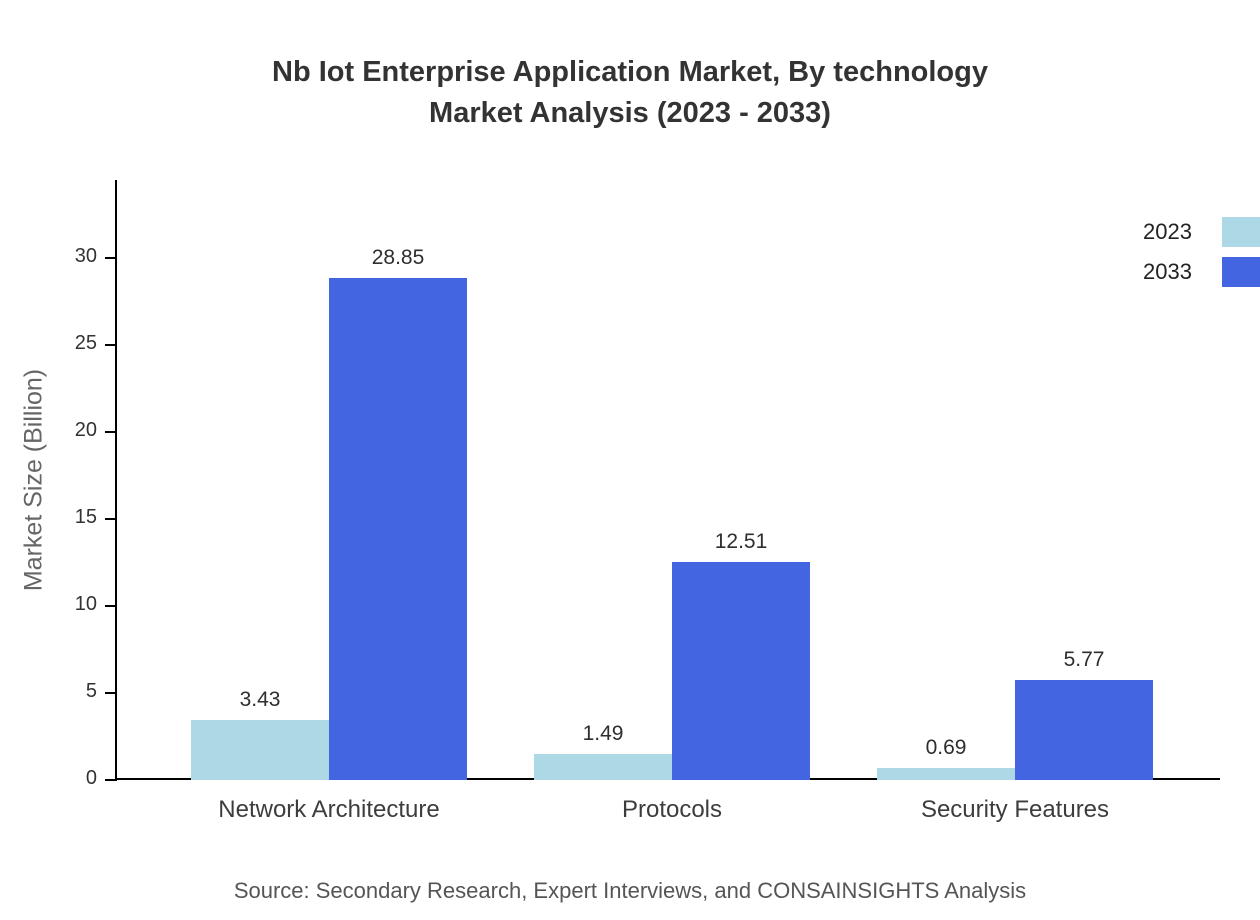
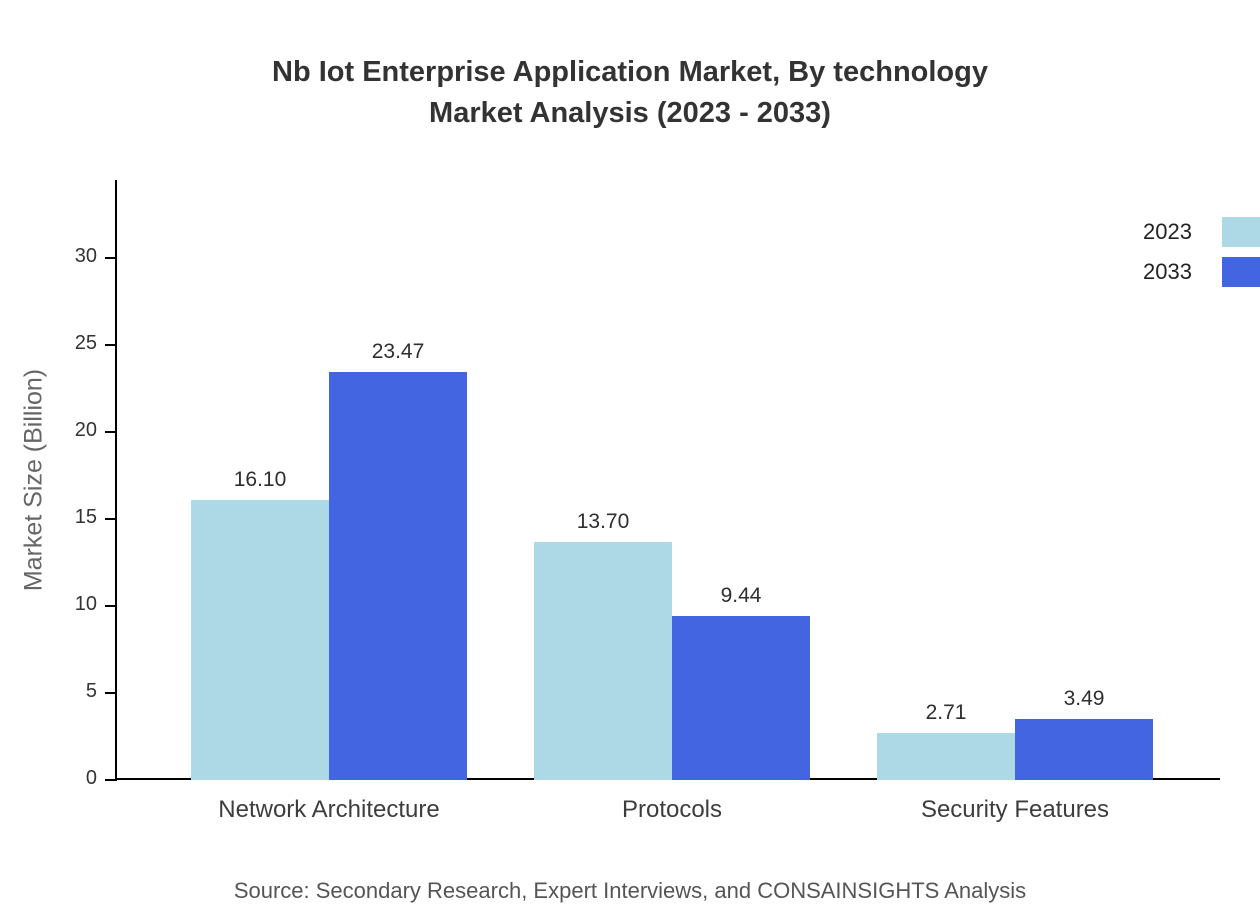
2023/Network Architecture: 3.43 -> 16.10
2033/Network Architecture: 28.85 -> 23.47
2023/Protocols: 1.49 -> 13.70
2033/Protocols: 12.51 -> 9.44
2023/Security Features: 0.69 -> 2.71
2033/Security Features: 5.77 -> 3.49
